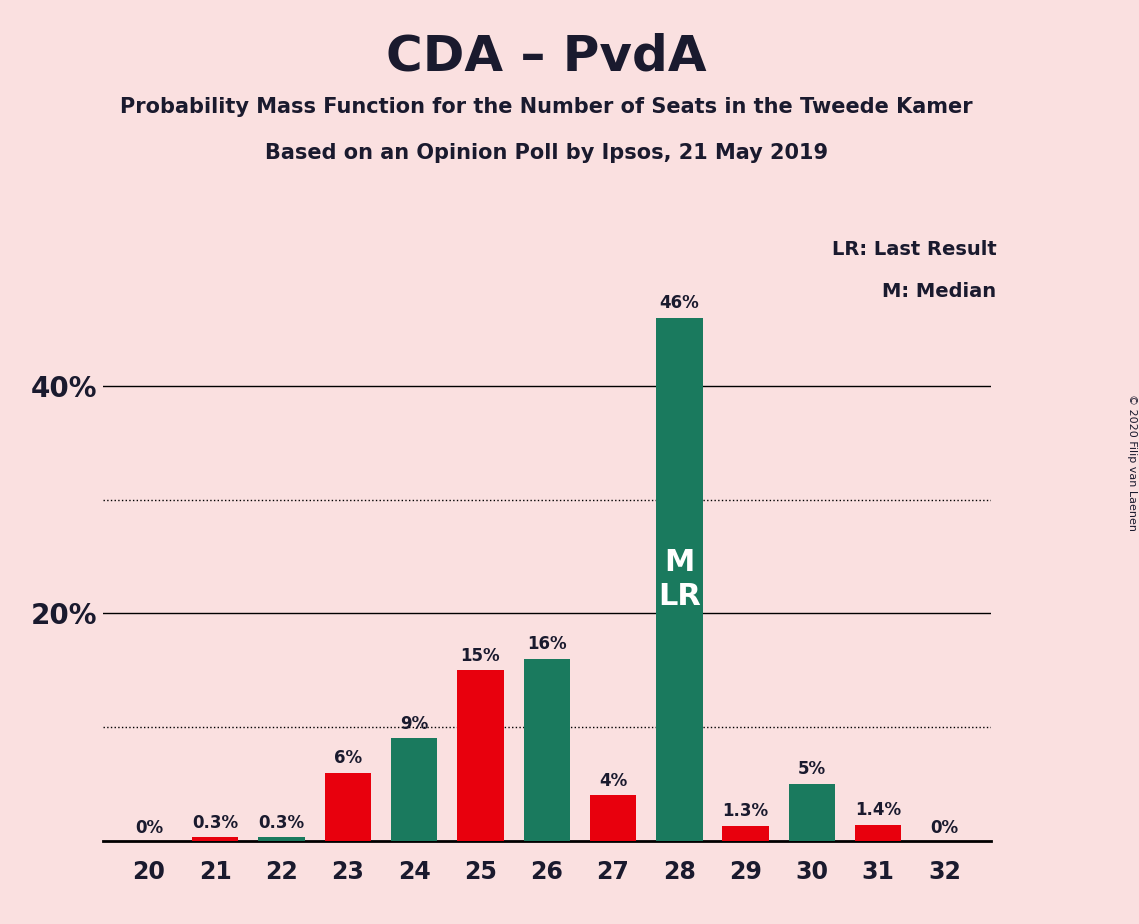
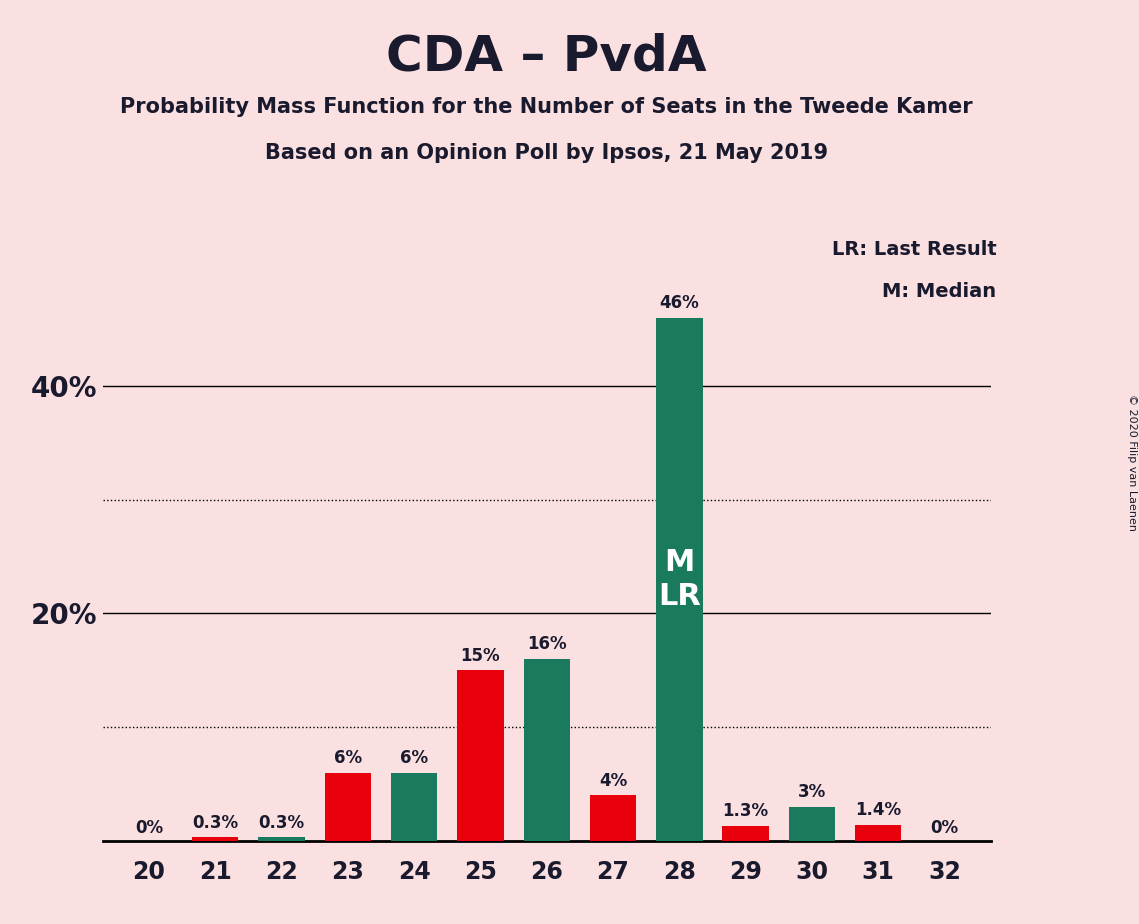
24: 9% -> 6%
30: 5% -> 3%
